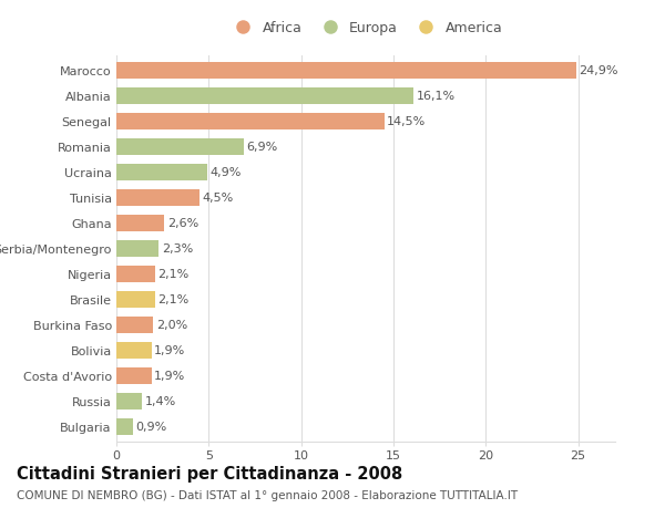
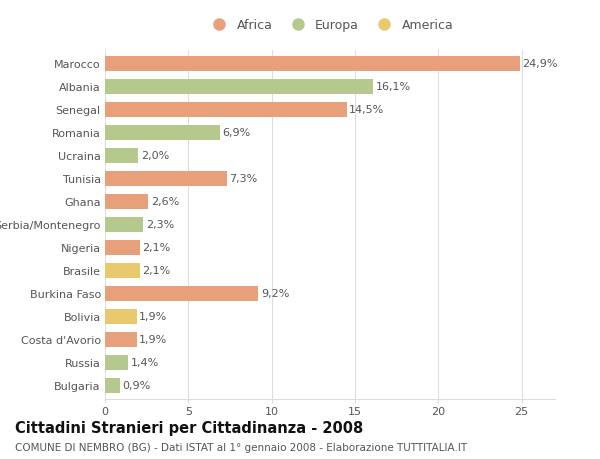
Ucraina: 4,9% -> 2,0%
Tunisia: 4,5% -> 7,3%
Burkina Faso: 2,0% -> 9,2%
